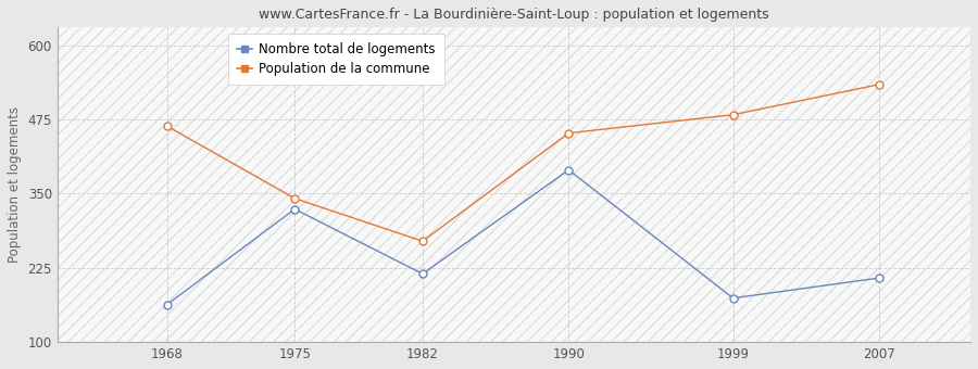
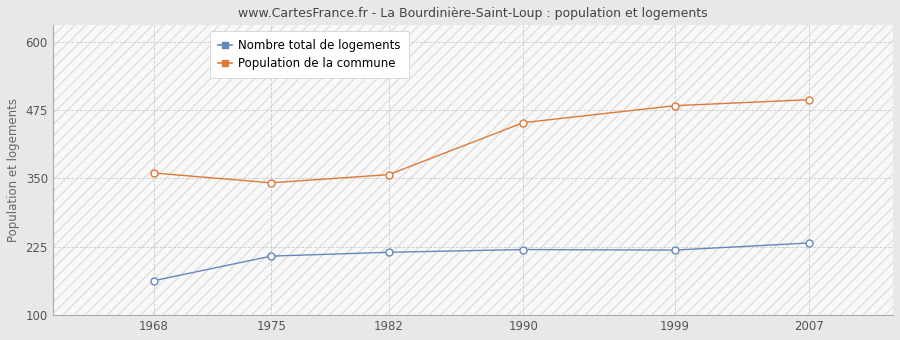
Population de la commune/1968: 464 -> 360
Nombre total de logements/1975: 324 -> 208
Population de la commune/1982: 270 -> 357
Nombre total de logements/1990: 390 -> 220
Nombre total de logements/1999: 174 -> 219
Nombre total de logements/2007: 208 -> 232
Population de la commune/2007: 534 -> 494
